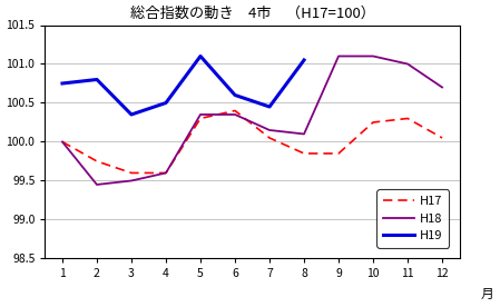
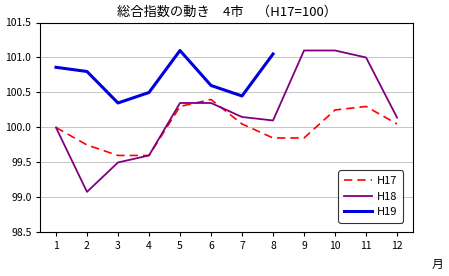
H19/1: 100.75 -> 100.86
H18/2: 99.45 -> 99.08
H18/12: 100.70 -> 100.14
